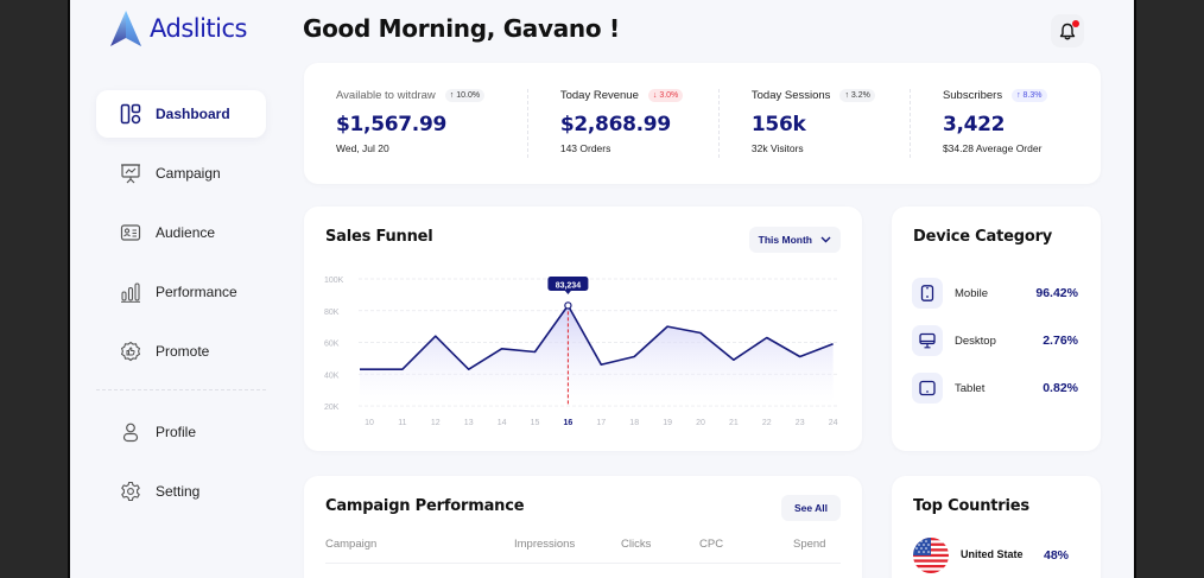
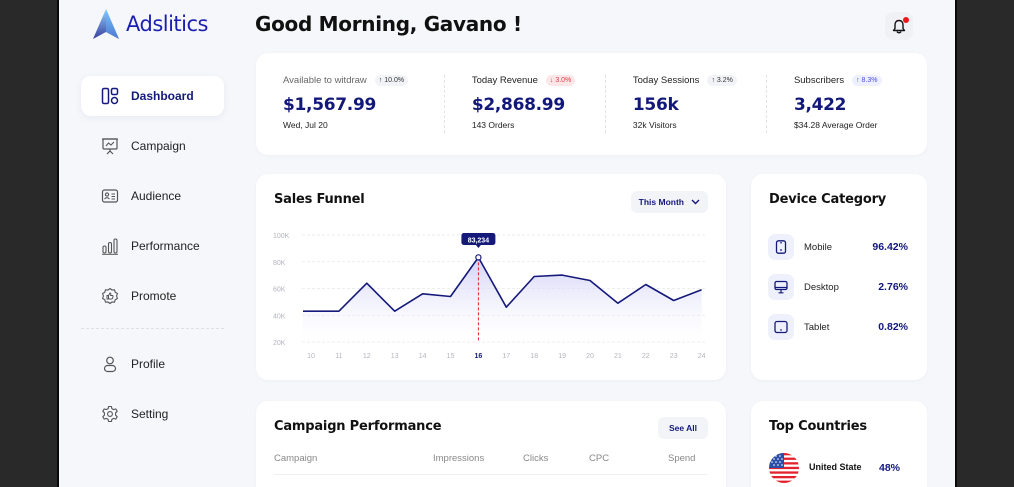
18: 51K -> 69K
